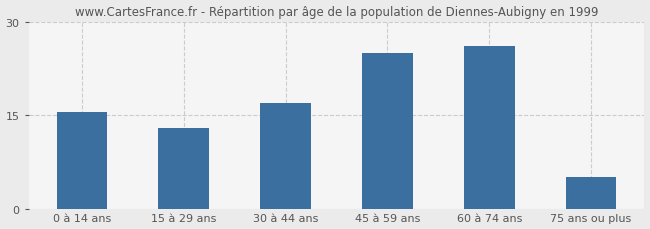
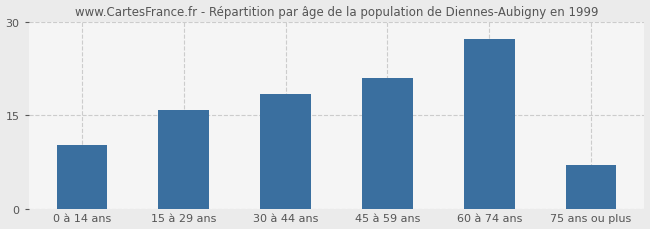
0 à 14 ans: 15.5 -> 10.2
15 à 29 ans: 13.0 -> 15.8
30 à 44 ans: 17.0 -> 18.4
45 à 59 ans: 25.0 -> 21.0
60 à 74 ans: 26.0 -> 27.2
75 ans ou plus: 5.0 -> 7.0
